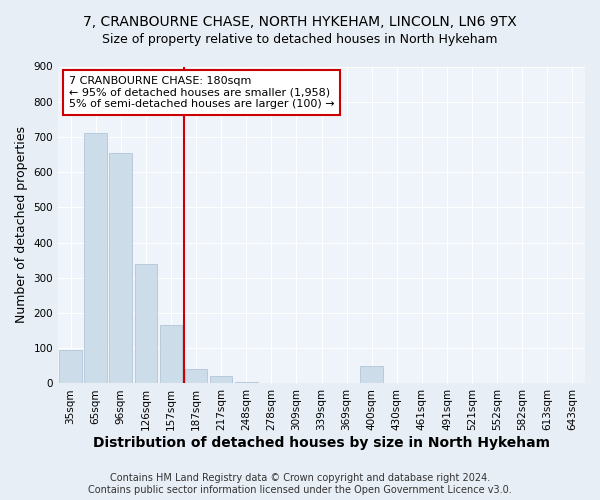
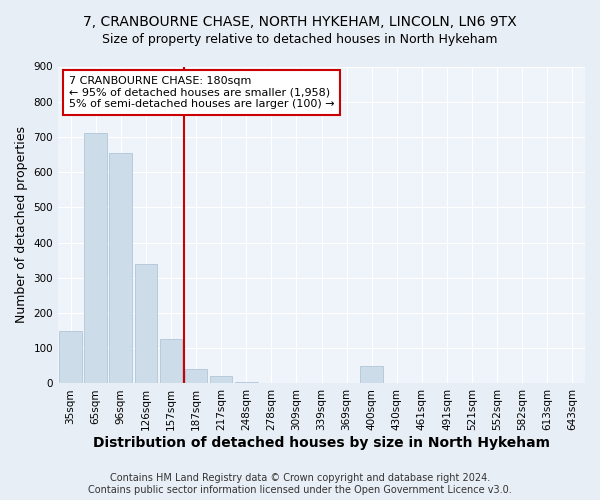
35sqm: 95 -> 150
157sqm: 165 -> 127
